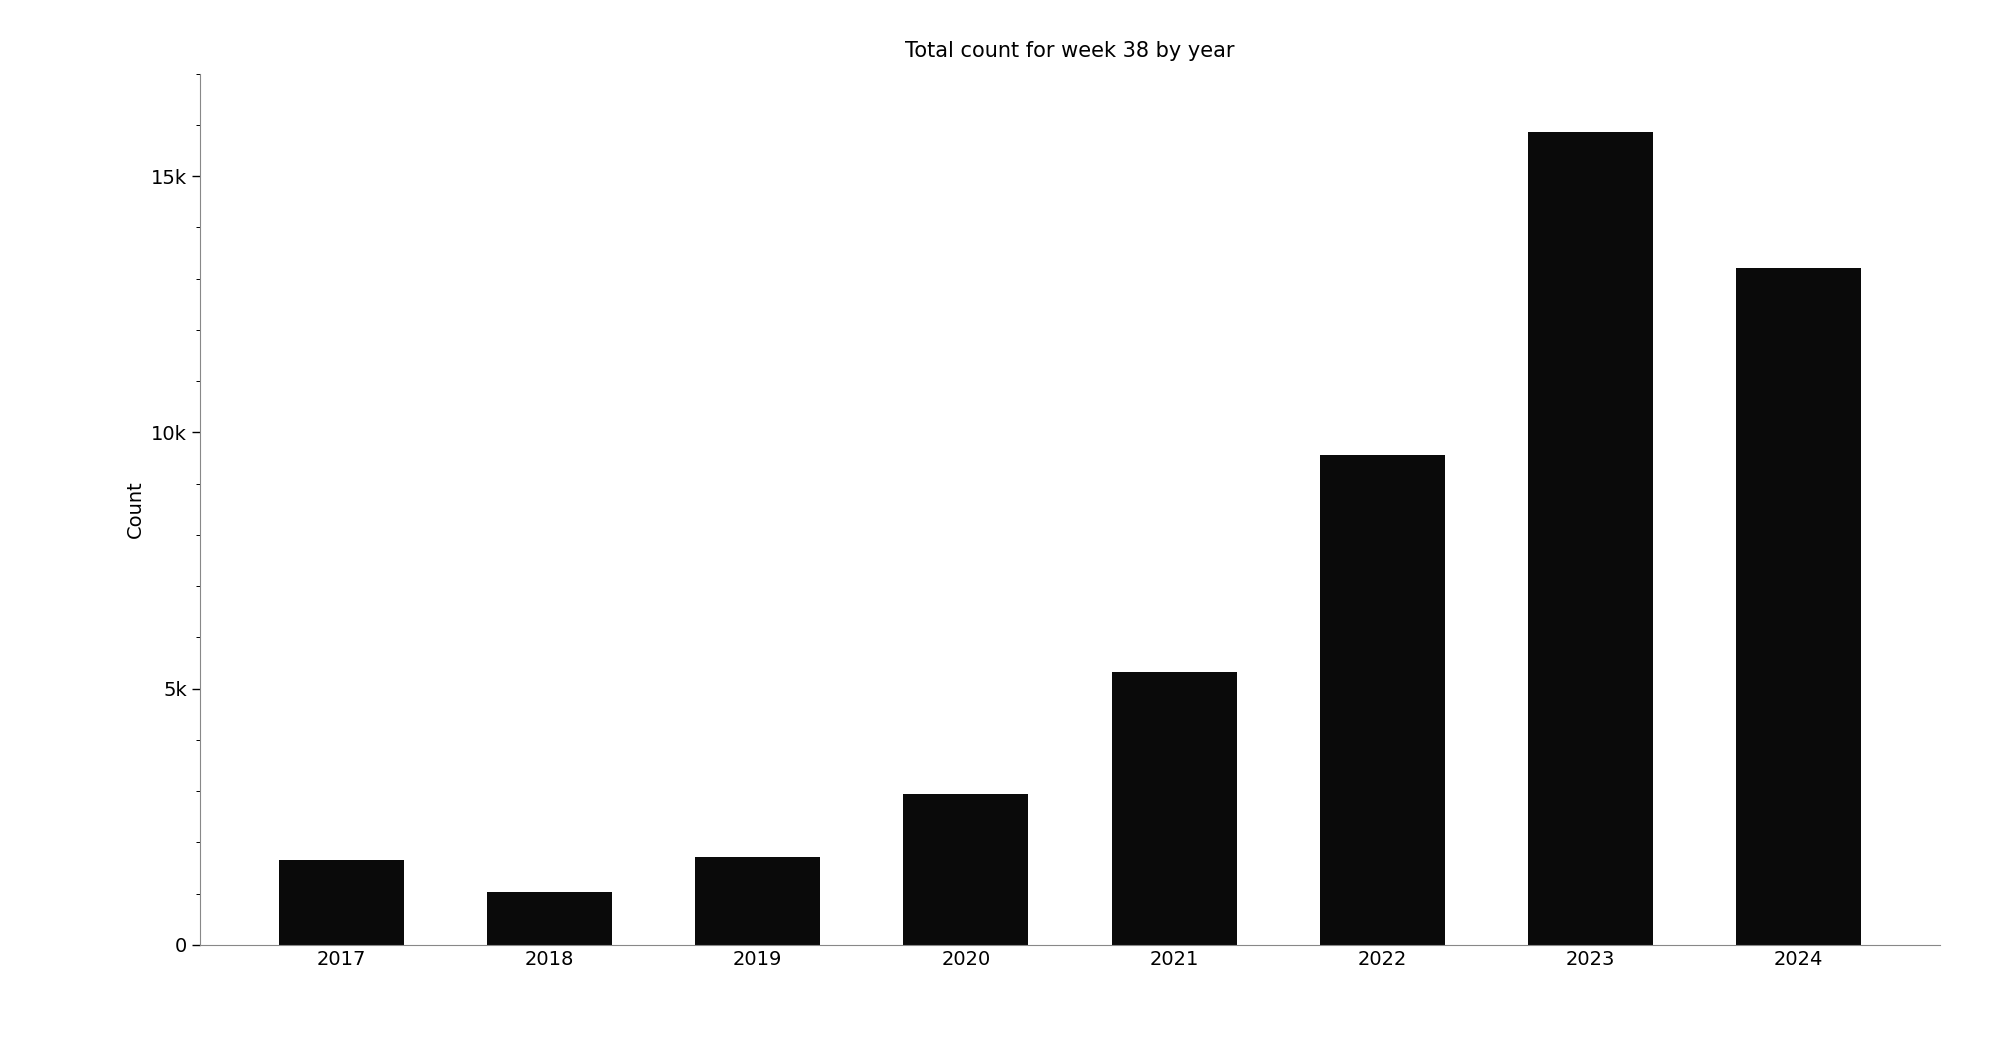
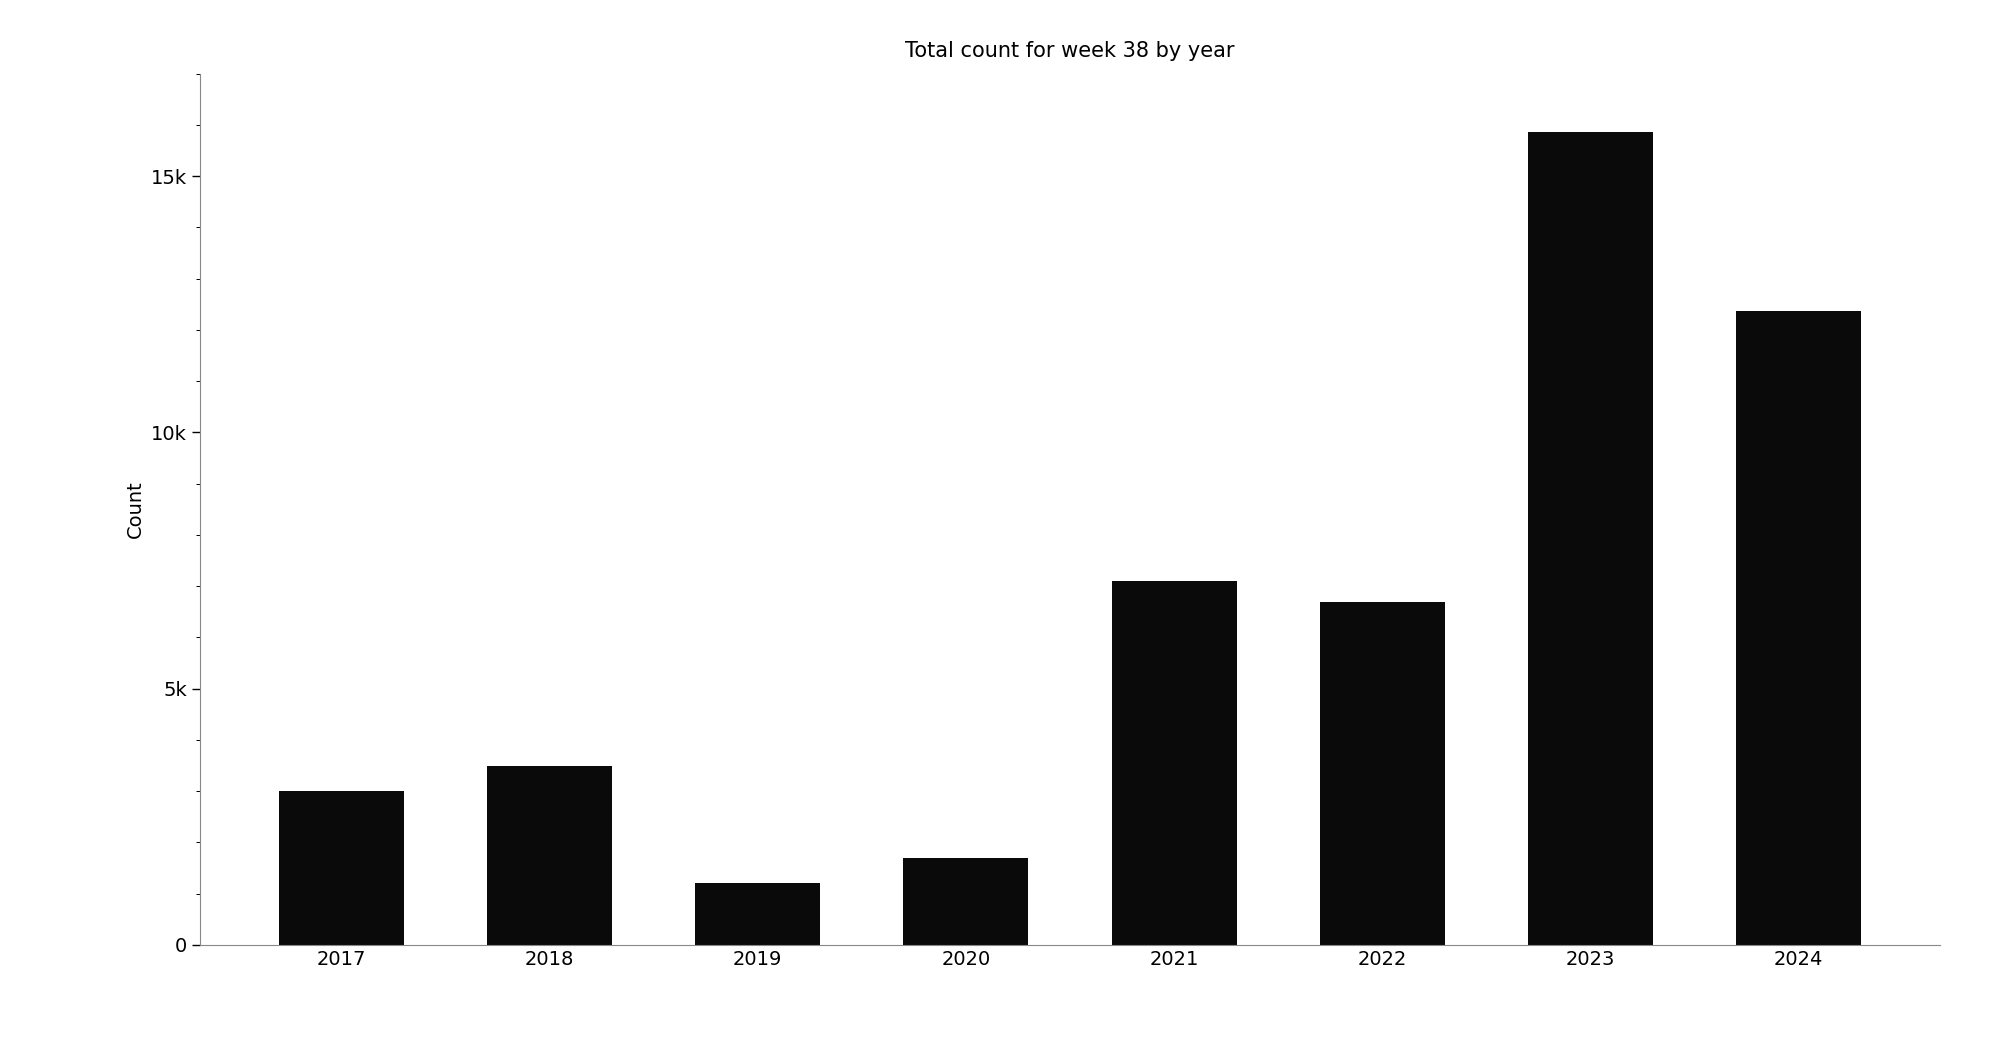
2017: 1.66k -> 3.00k
2018: 1.04k -> 3.50k
2019: 1.72k -> 1.20k
2020: 2.94k -> 1.70k
2021: 5.32k -> 7.10k
2022: 9.56k -> 6.70k
2024: 13.20k -> 12.37k
